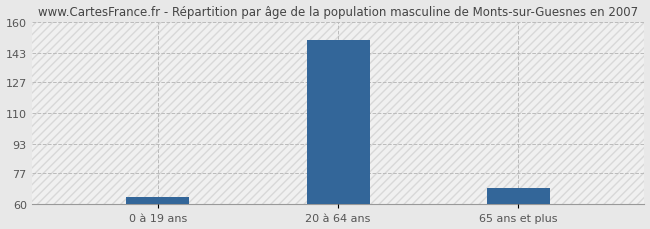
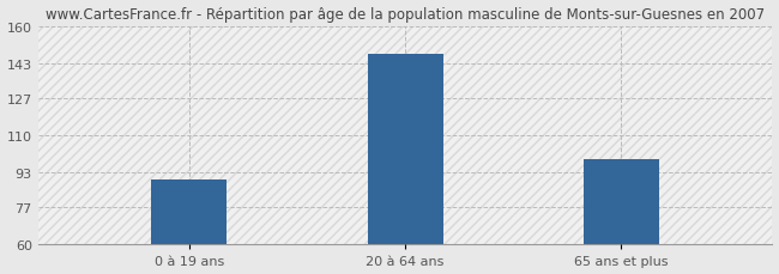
0 à 19 ans: 64 -> 90
20 à 64 ans: 150 -> 147
65 ans et plus: 69 -> 99
